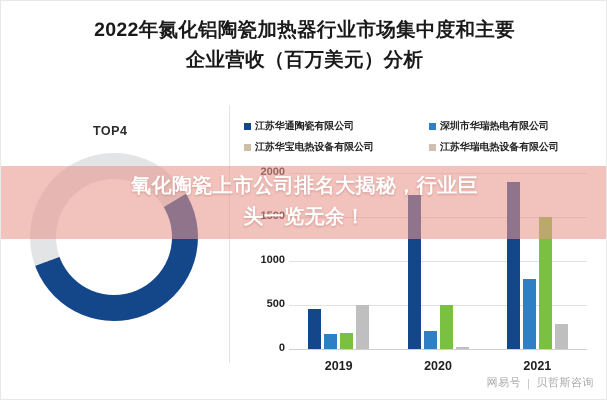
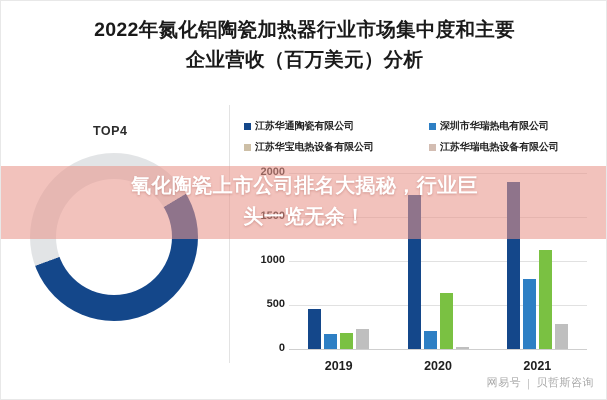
江苏华瑞电热设备有限公司/2019: 500 -> 200
江苏华宝电热设备有限公司/2020: 500 -> 600
江苏华宝电热设备有限公司/2021: 1500 -> 1100
